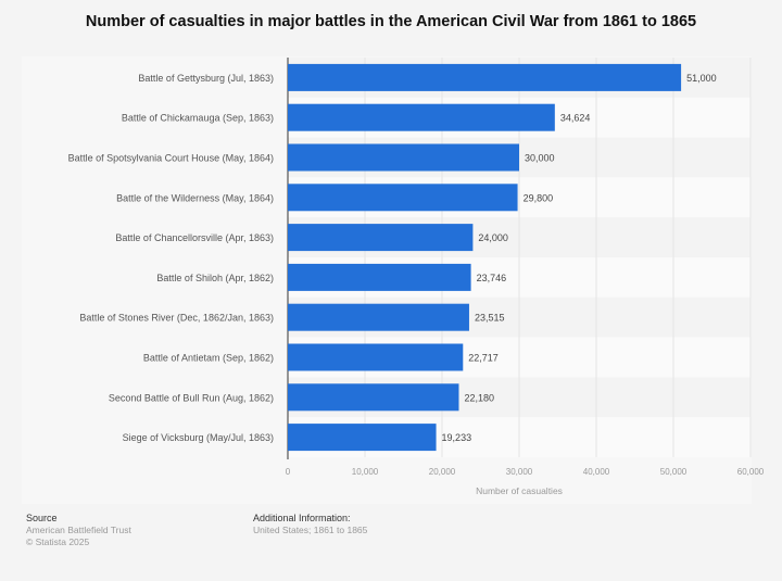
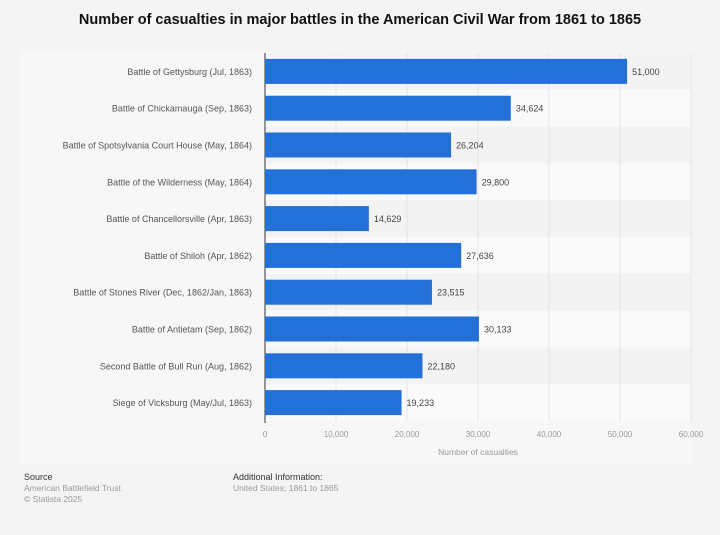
Battle of Spotsylvania Court House (May, 1864): 30,000 -> 26,204
Battle of Chancellorsville (Apr, 1863): 24,000 -> 14,629
Battle of Shiloh (Apr, 1862): 23,746 -> 27,636
Battle of Antietam (Sep, 1862): 22,717 -> 30,133
